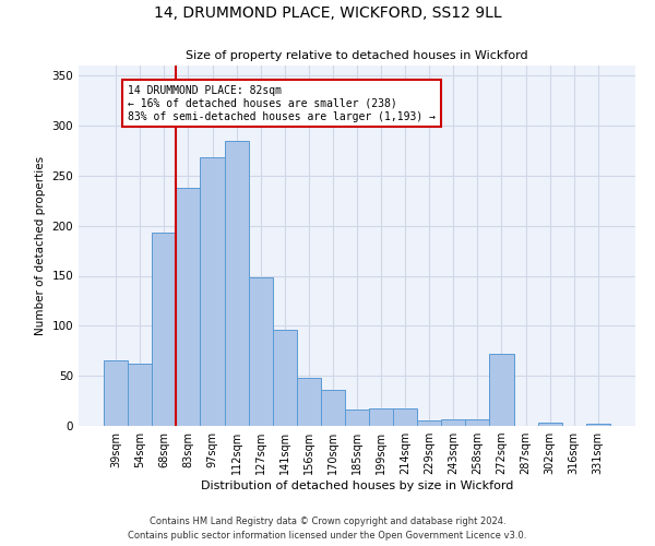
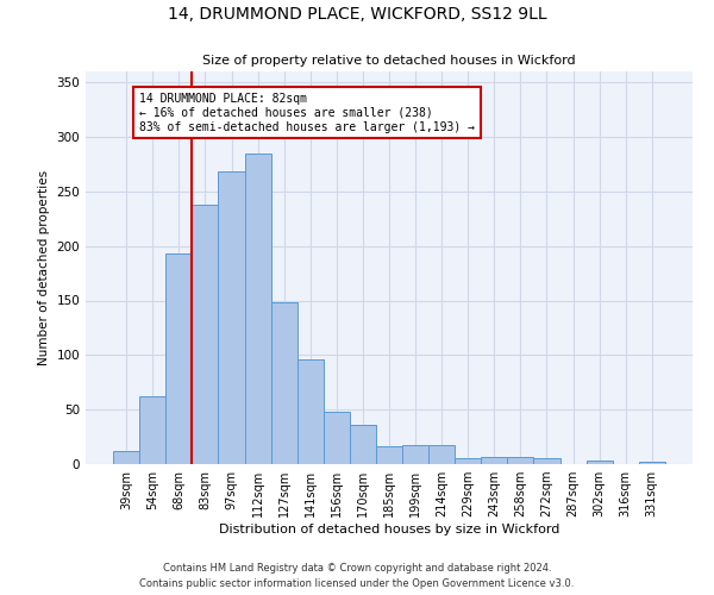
39sqm: 66 -> 12
272sqm: 72 -> 6
